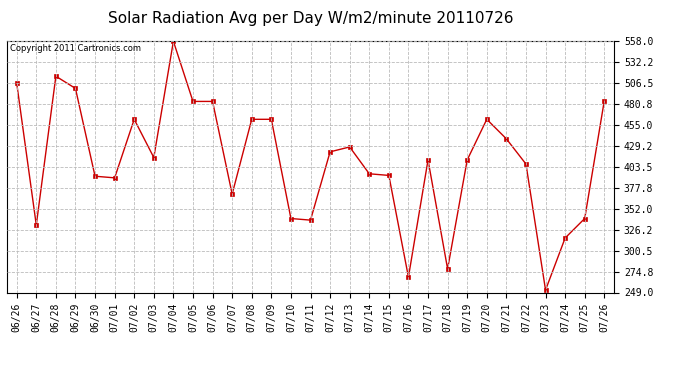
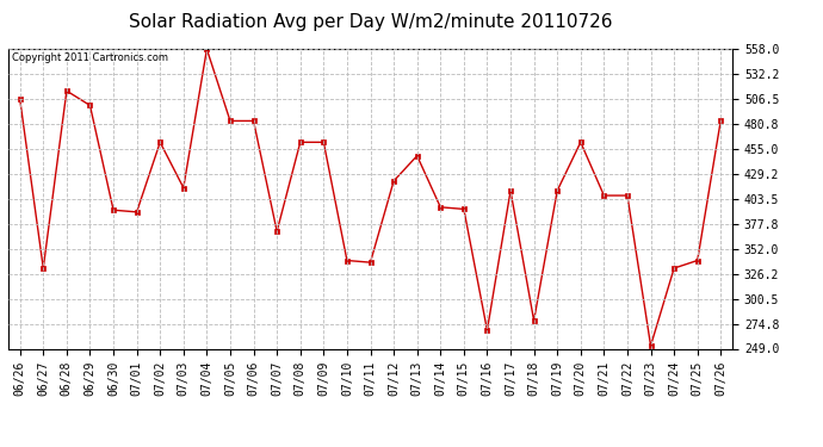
07/13: 428 -> 448
07/21: 438 -> 407
07/24: 316 -> 332
